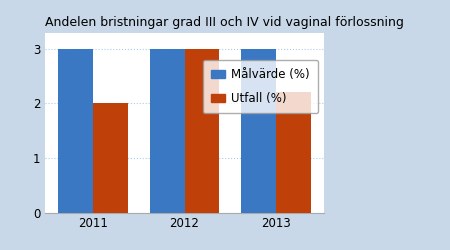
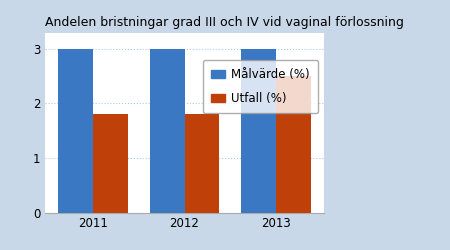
Utfall (%)/2011: 2.0 -> 1.8
Utfall (%)/2012: 3.0 -> 1.8
Utfall (%)/2013: 2.2 -> 2.5
